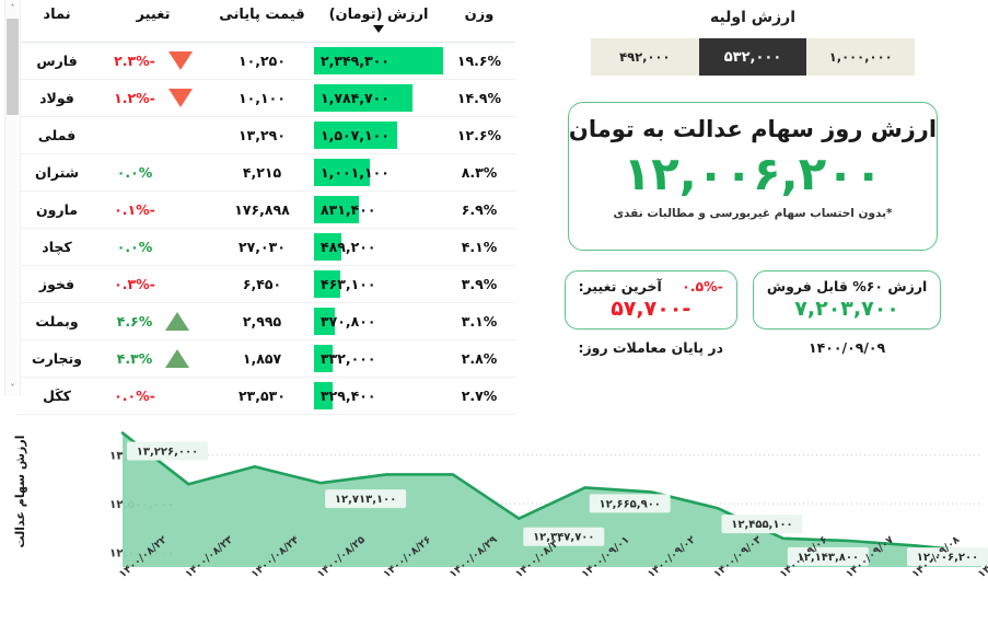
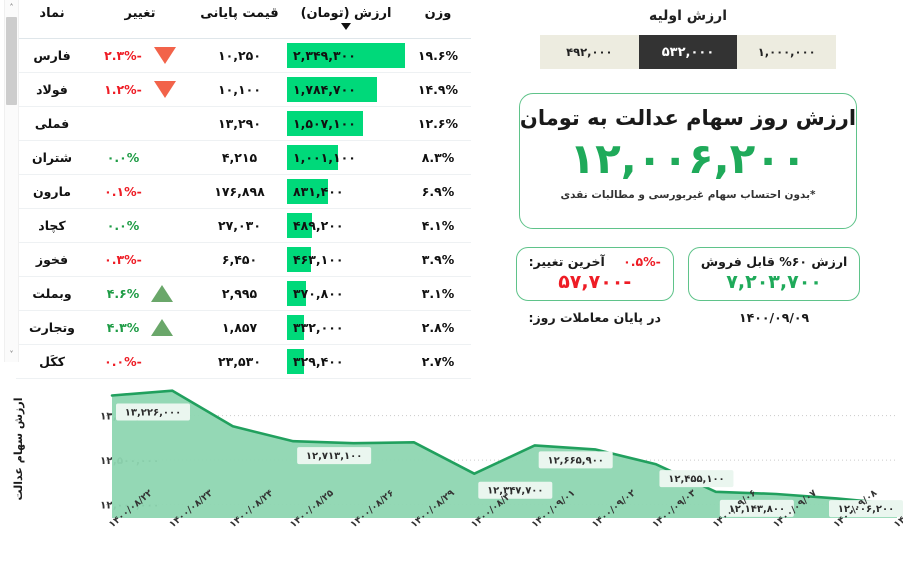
۱۴۰۰/۰۸/۲۳: 12700000 -> 13300000
۱۴۰۰/۰۸/۲۶: 12800000 -> 12700000
۱۴۰۰/۰۸/۲۹: 12800000 -> 12700000
